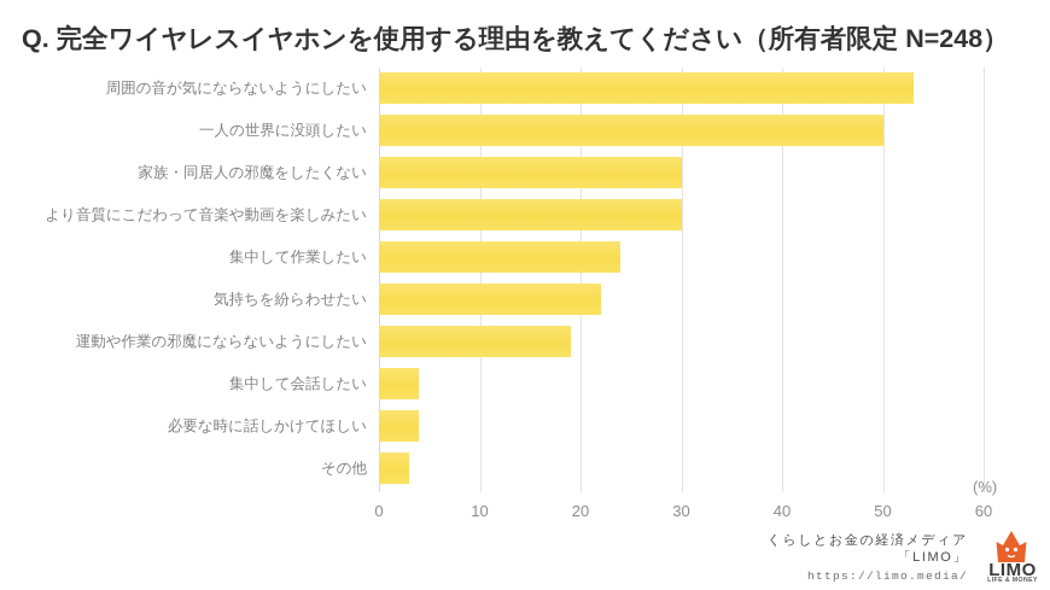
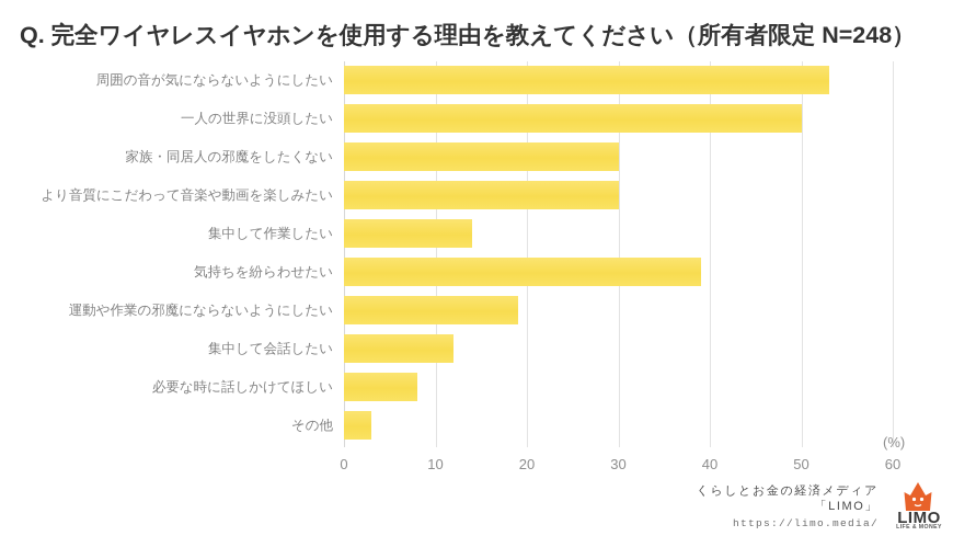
集中して作業したい: 24 -> 14
気持ちを紛らわせたい: 22 -> 39
集中して会話したい: 4 -> 12
必要な時に話しかけてほしい: 4 -> 8
